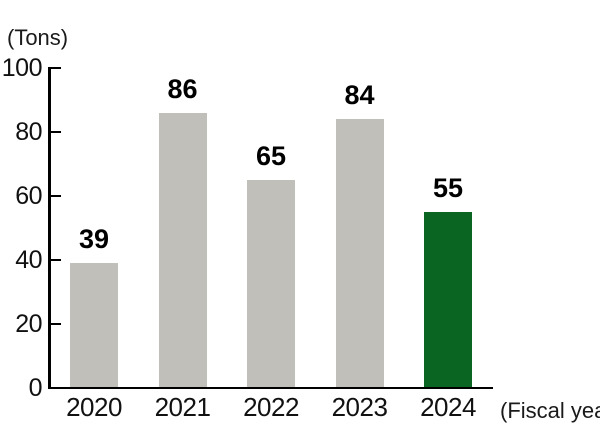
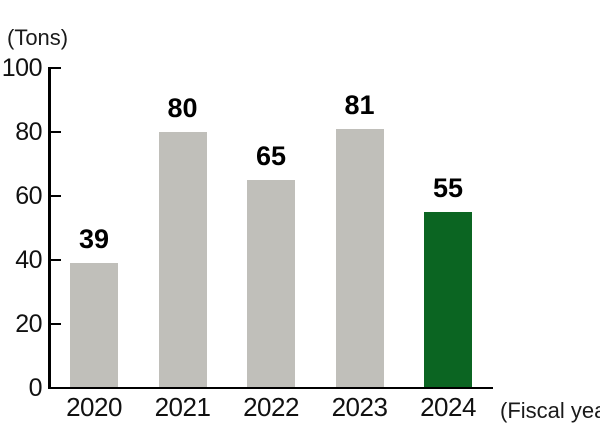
2021: 86 -> 80
2023: 84 -> 81
